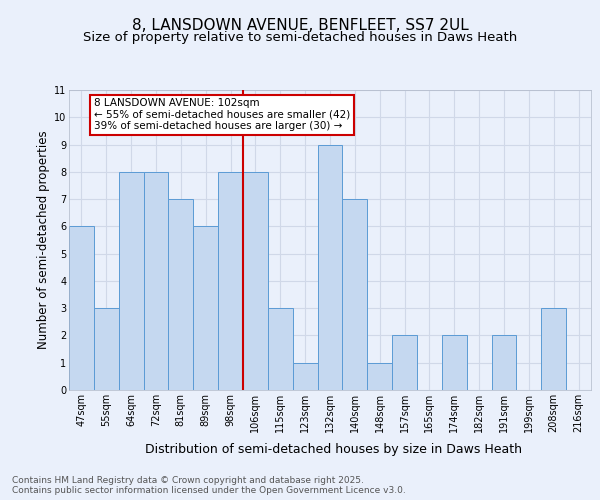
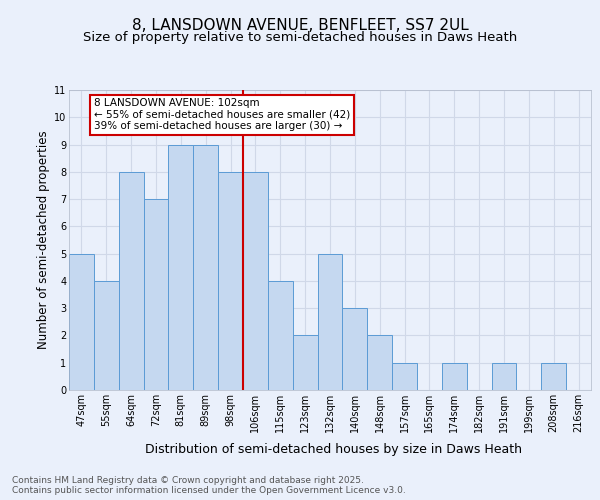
47sqm: 6 -> 5
55sqm: 3 -> 4
72sqm: 8 -> 7
81sqm: 7 -> 9
89sqm: 6 -> 9
115sqm: 3 -> 4
123sqm: 1 -> 2
132sqm: 9 -> 5
140sqm: 7 -> 3
148sqm: 1 -> 2
157sqm: 2 -> 1
174sqm: 2 -> 1
191sqm: 2 -> 1
208sqm: 3 -> 1
